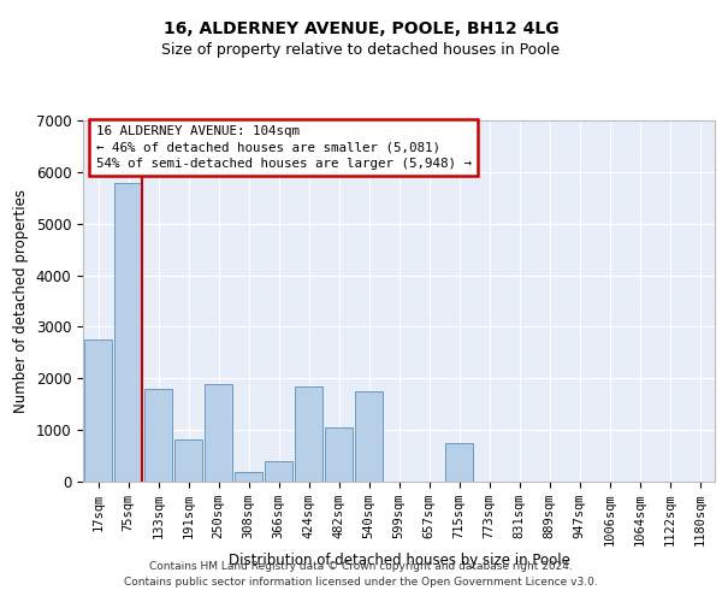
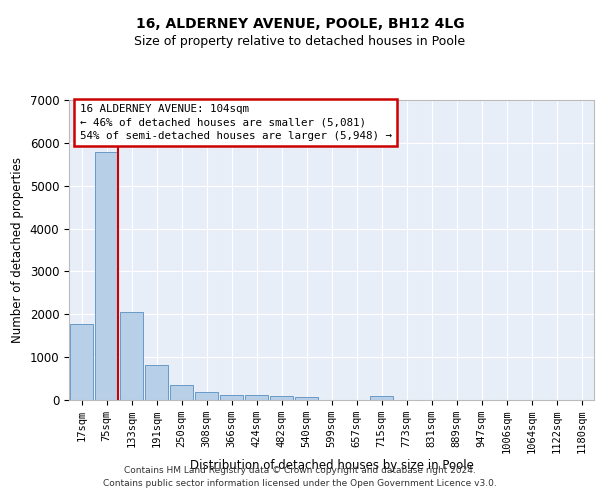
17sqm: 2750 -> 1780
133sqm: 1800 -> 2060
250sqm: 1900 -> 340
366sqm: 400 -> 120
424sqm: 1850 -> 110
482sqm: 1050 -> 100
540sqm: 1750 -> 70
715sqm: 750 -> 100
